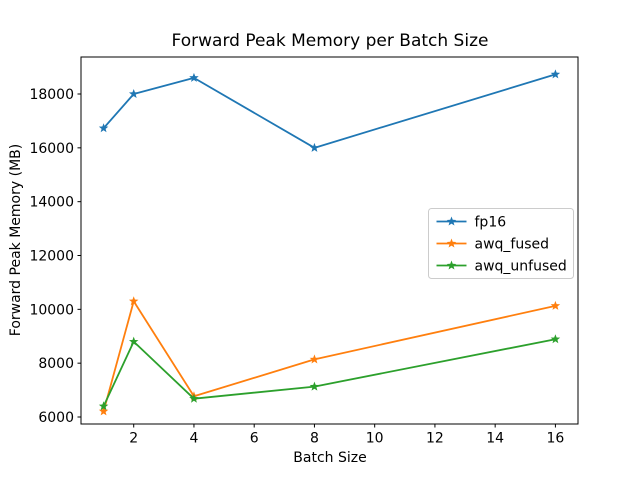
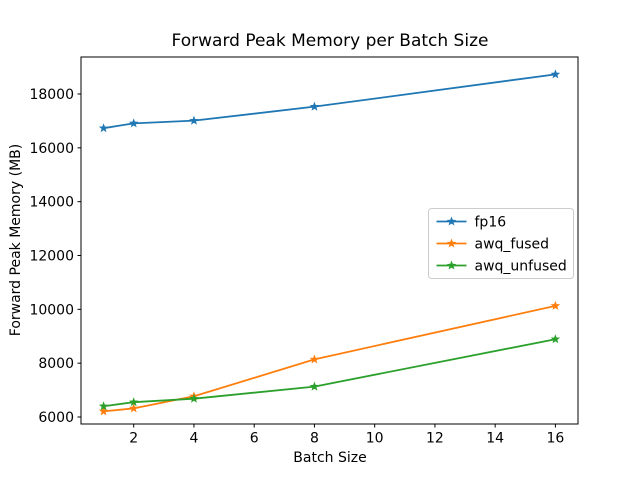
fp16/2: 18000 -> 16900
awq_fused/2: 10300 -> 6300
awq_unfused/2: 8800 -> 6600
fp16/4: 18600 -> 17000
fp16/8: 16000 -> 17500
